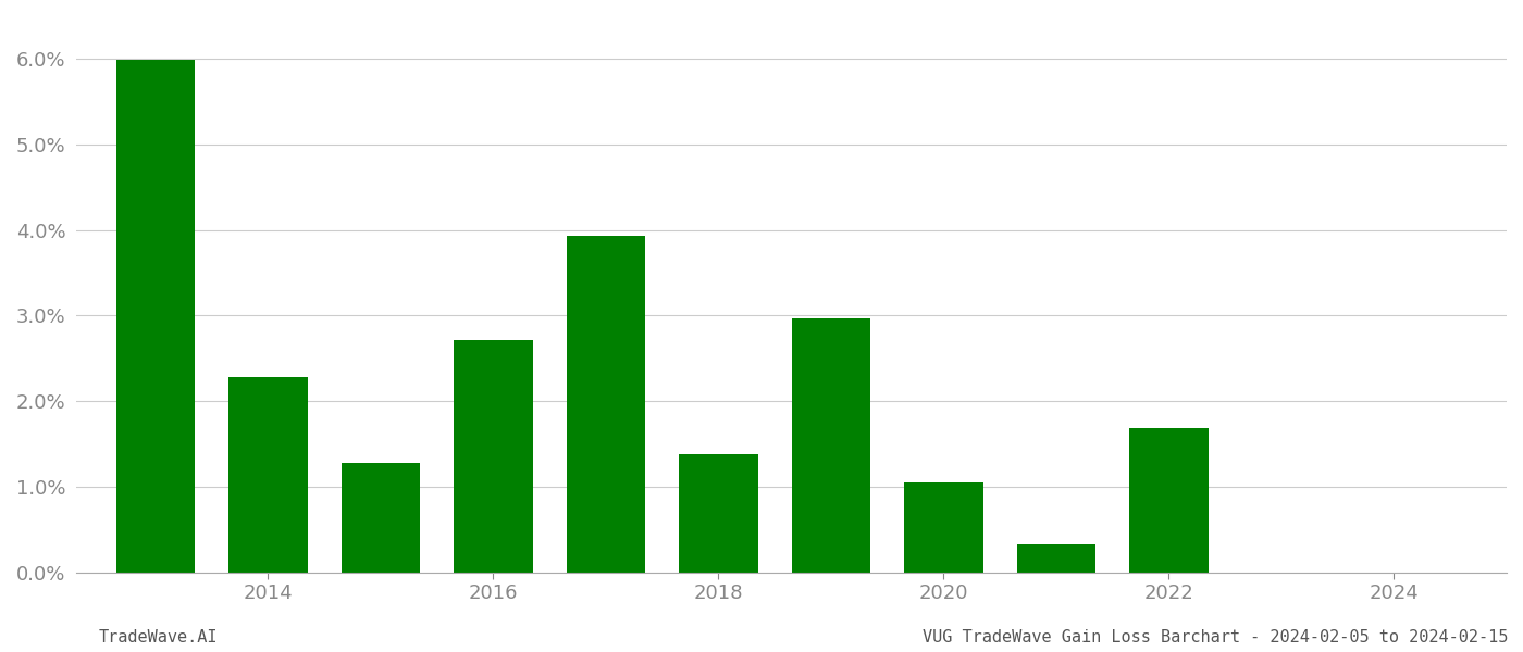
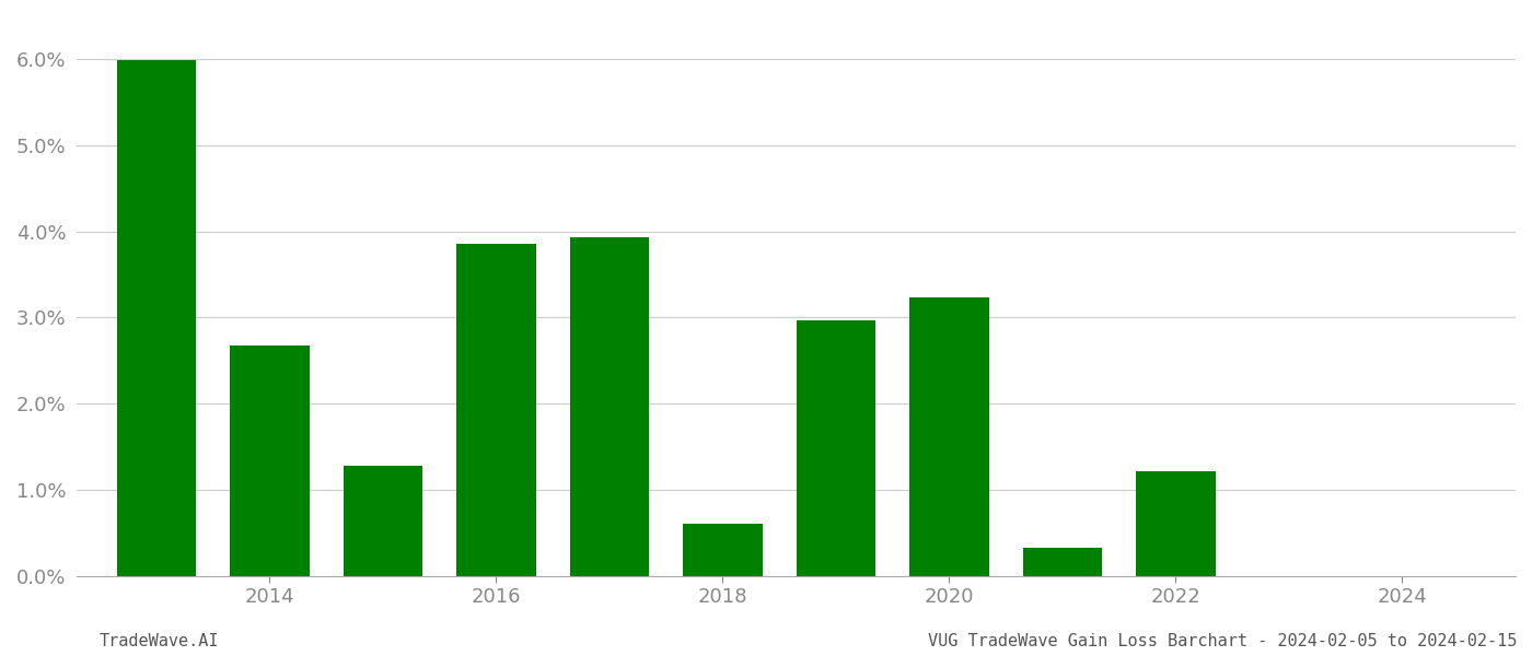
2014: 2.28% -> 2.68%
2016: 2.72% -> 3.86%
2018: 1.38% -> 0.60%
2020: 1.05% -> 3.24%
2022: 1.68% -> 1.22%
